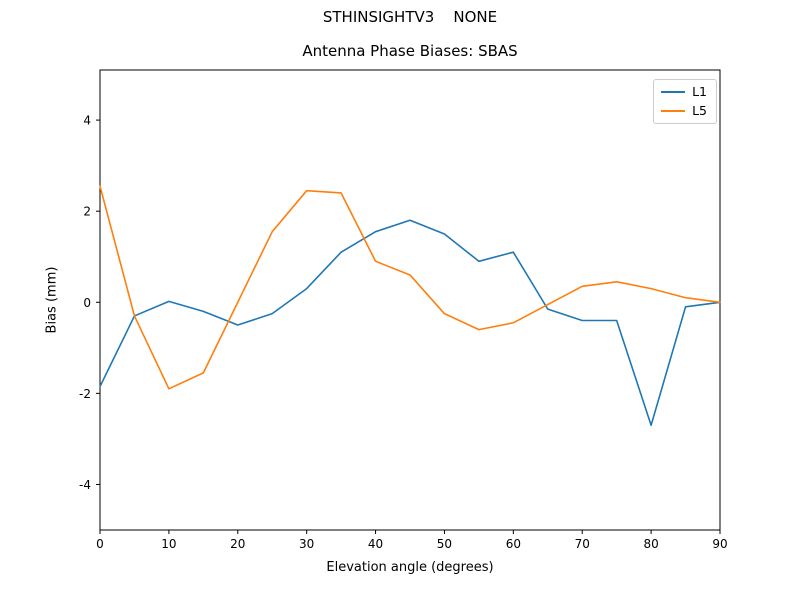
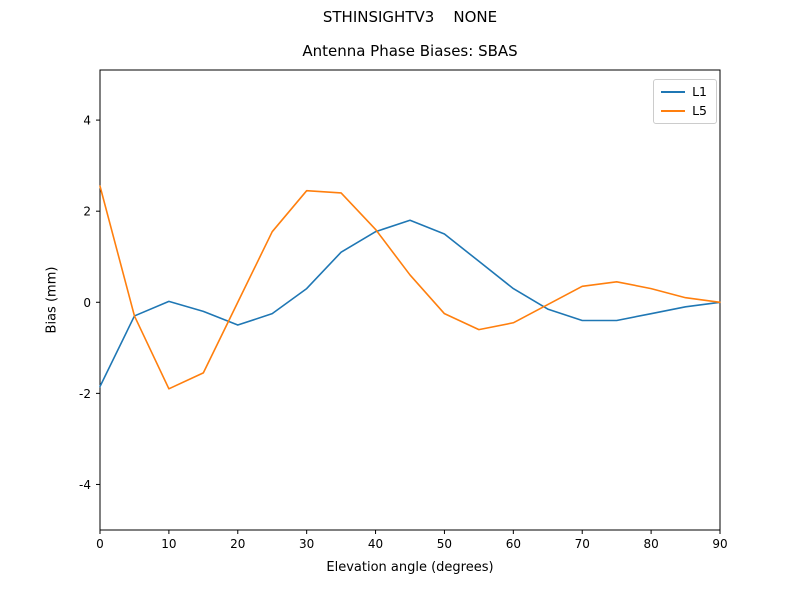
L5/40: 0.9 -> 1.6
L1/60: 1.1 -> 0.3
L1/80: -2.7 -> -0.2
